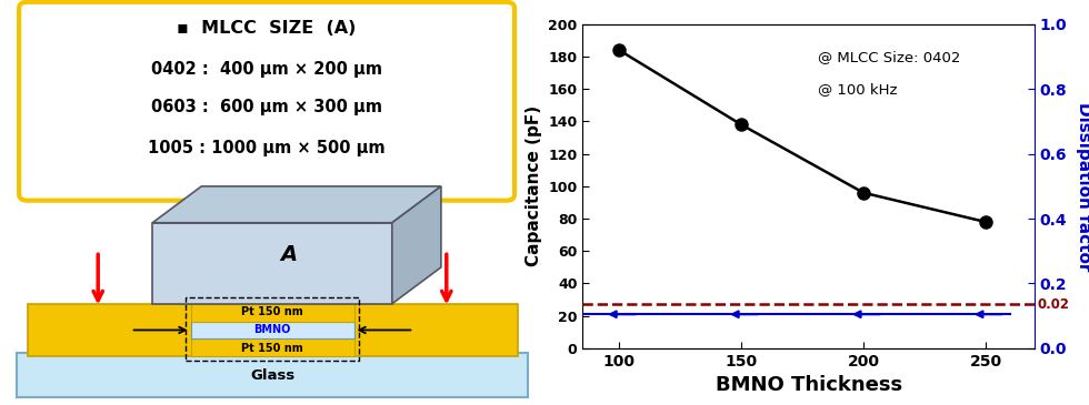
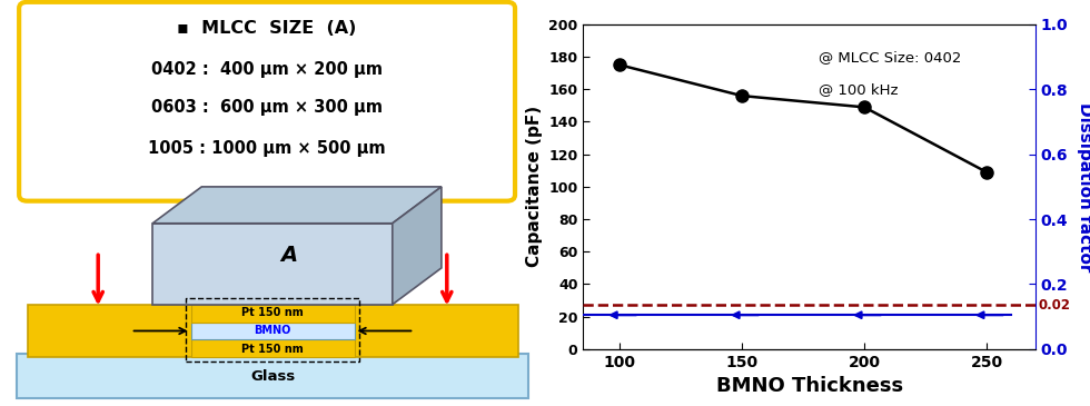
100: 184 -> 175
150: 138 -> 156
200: 96 -> 149
250: 78 -> 109
